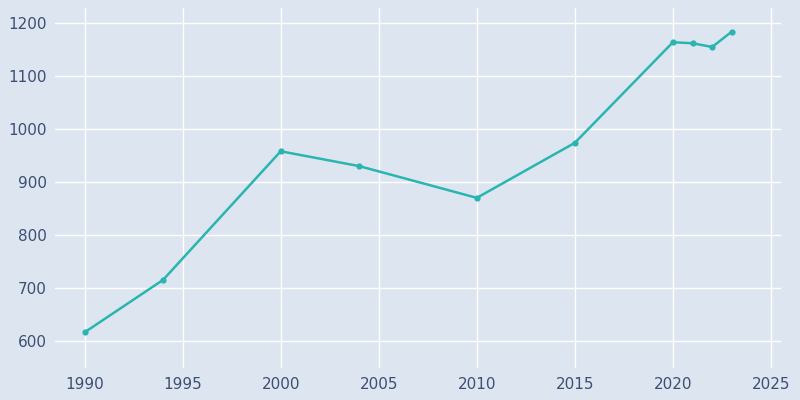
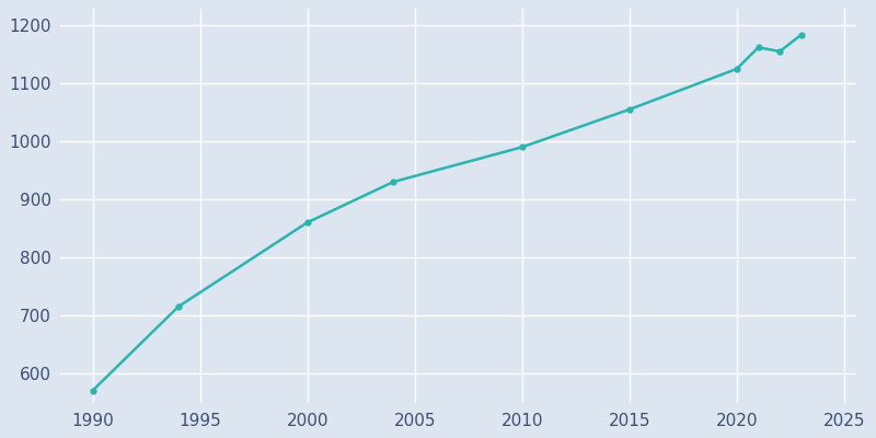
1990: 616 -> 570
2000: 958 -> 860
2010: 870 -> 990
2015: 974 -> 1055
2020: 1164 -> 1125
